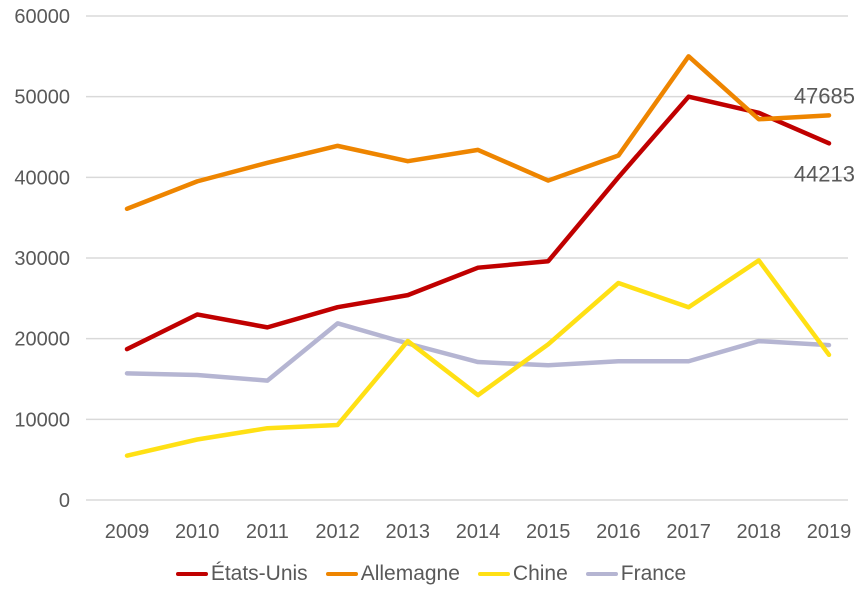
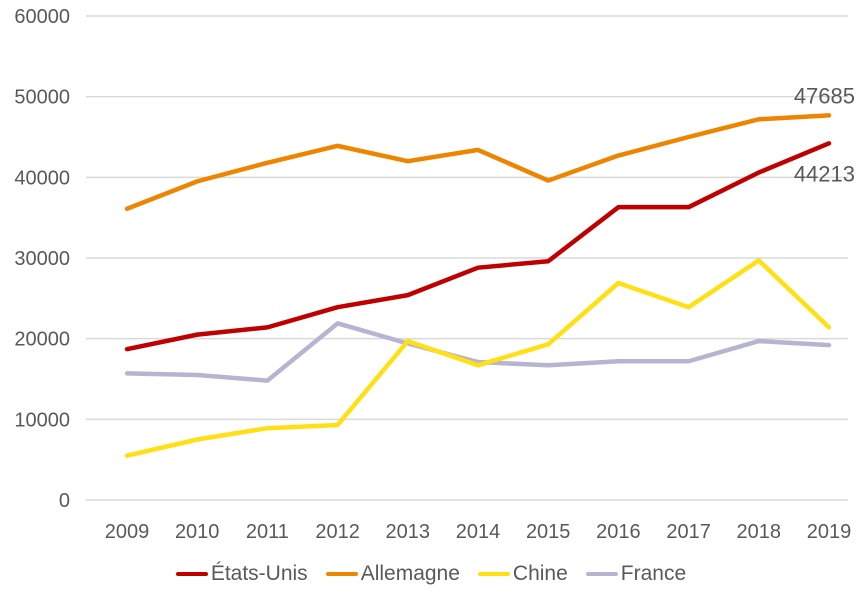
États-Unis/2010: 23000 -> 20000
Chine/2014: 13000 -> 17000
États-Unis/2016: 40000 -> 36000
États-Unis/2017: 50000 -> 36000
Allemagne/2017: 55000 -> 45000
États-Unis/2018: 48000 -> 41000
Chine/2019: 18000 -> 21000
